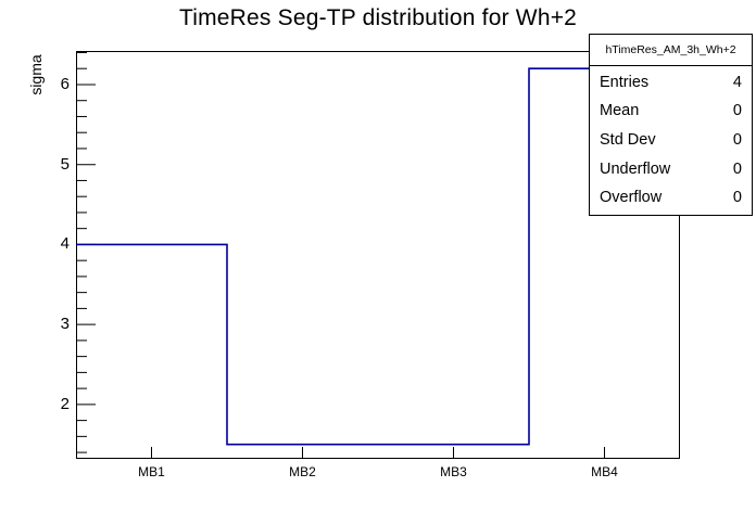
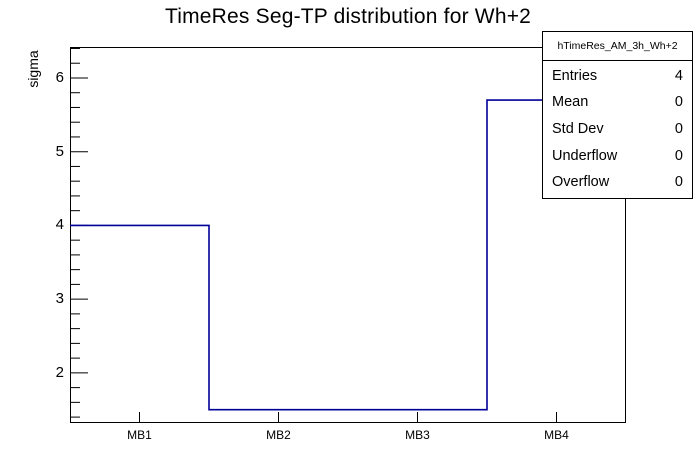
MB4: 6.2 -> 5.7
